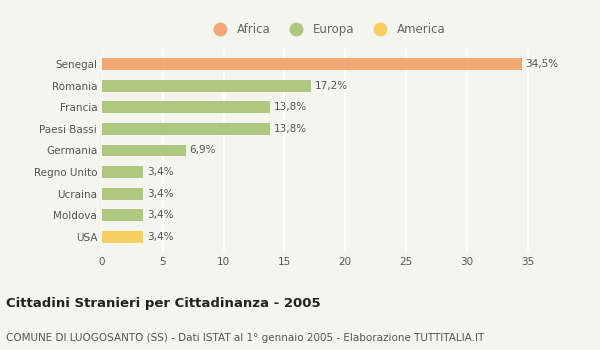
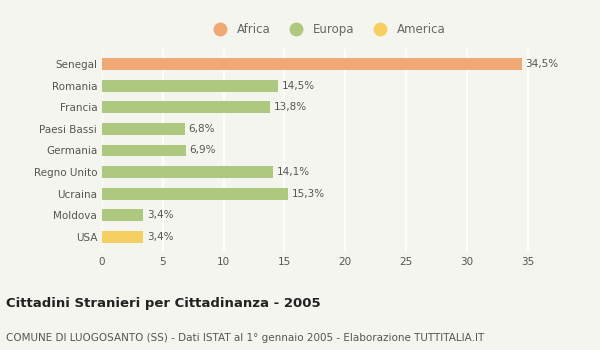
Romania: 17,2% -> 14,5%
Paesi Bassi: 13,8% -> 6,8%
Regno Unito: 3,4% -> 14,1%
Ucraina: 3,4% -> 15,3%
